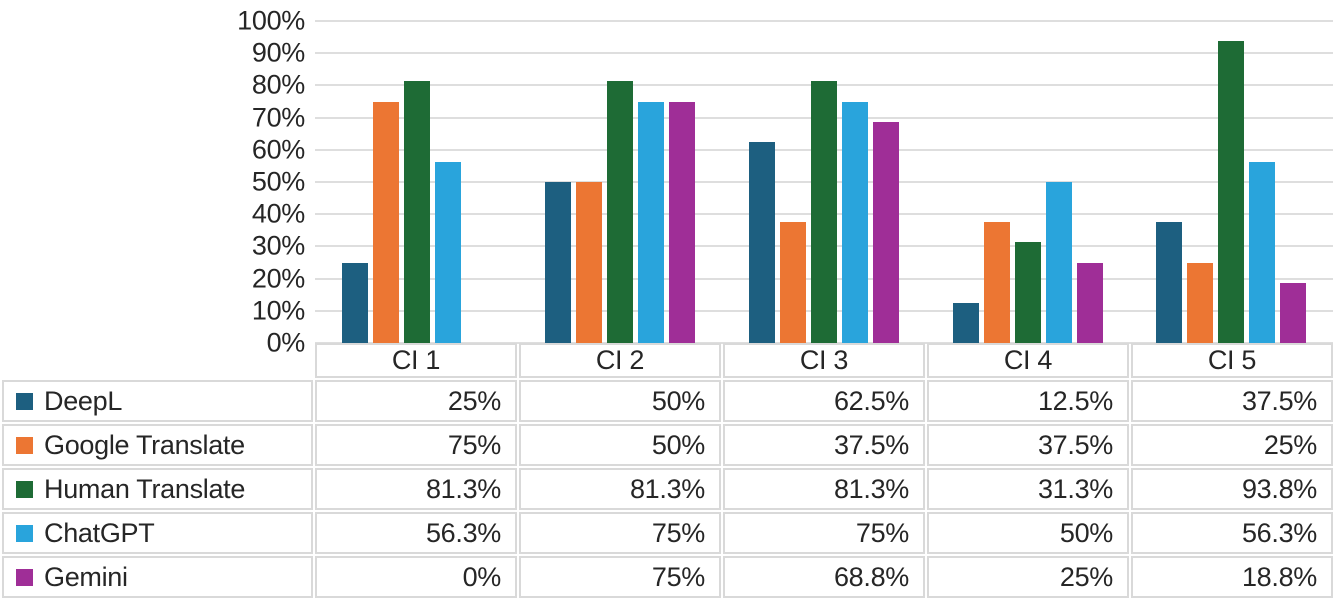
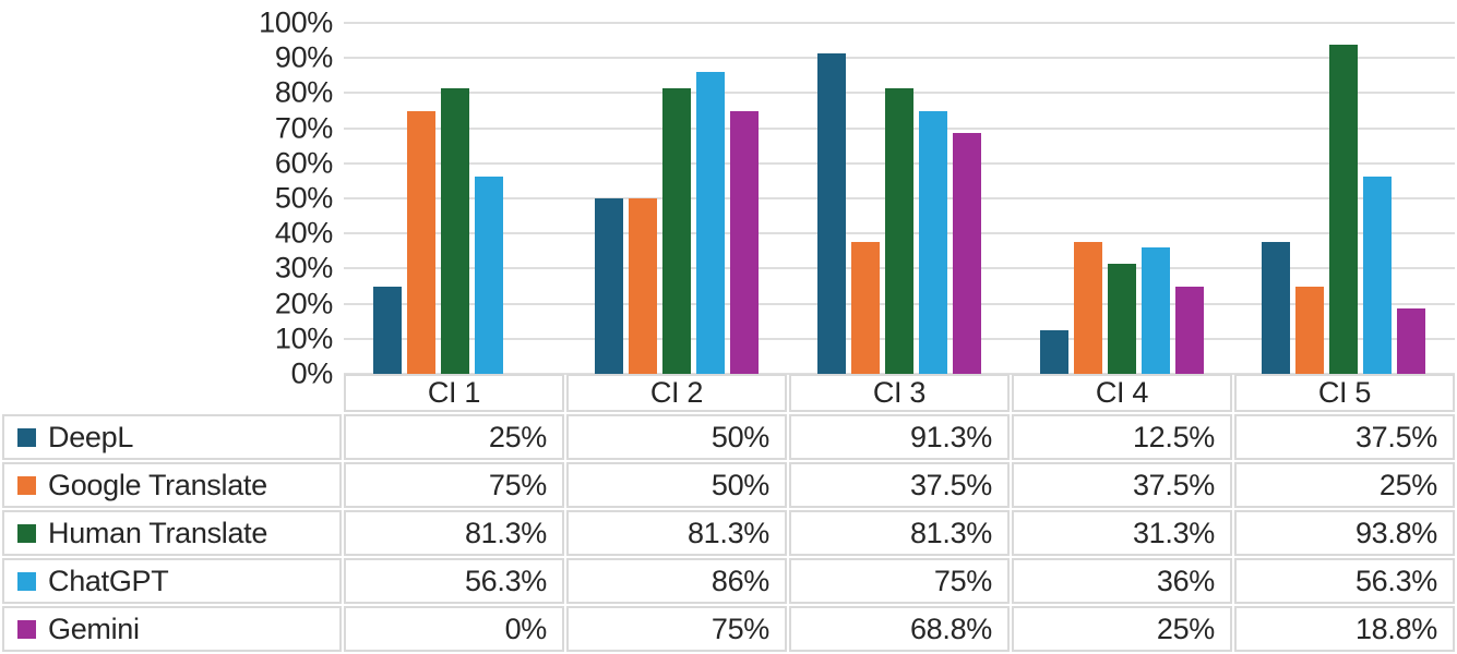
ChatGPT/CI 2: 75% -> 86%
DeepL/CI 3: 62.5% -> 91.3%
ChatGPT/CI 4: 50% -> 36%
